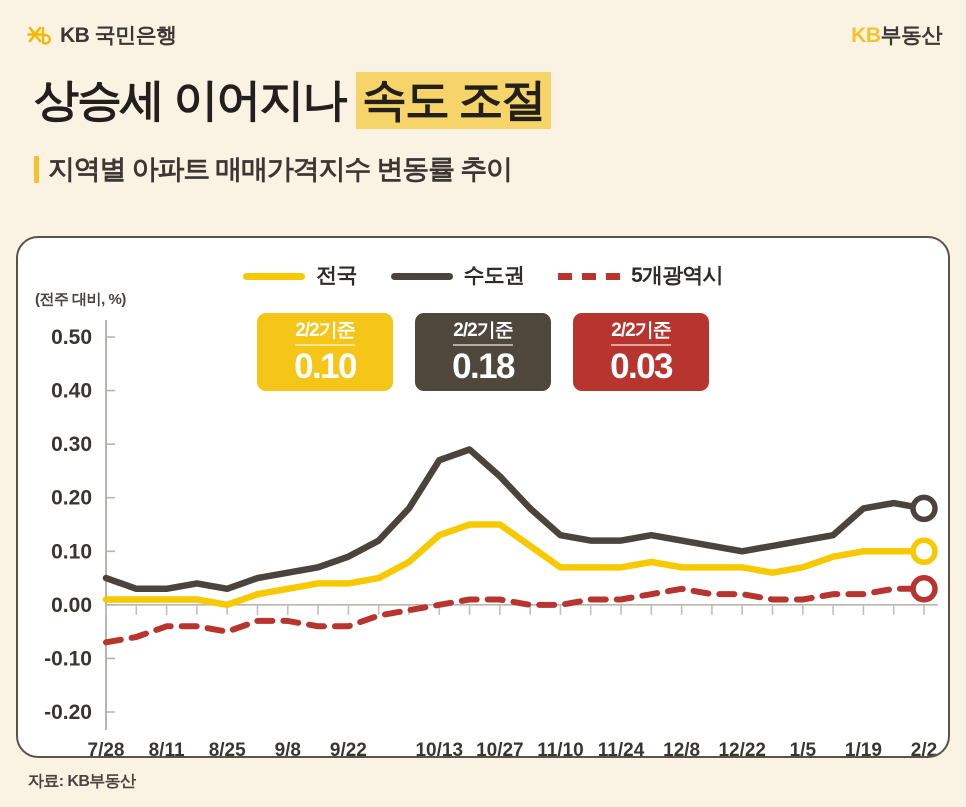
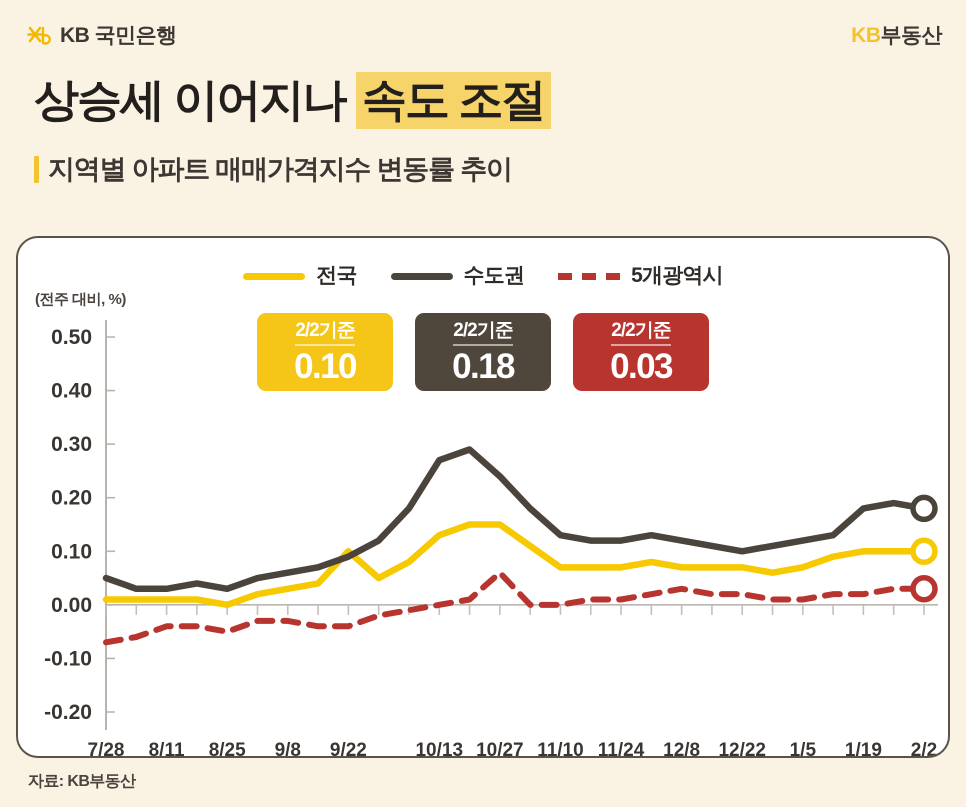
전국/9/22: 0.04 -> 0.10
5개광역시/10/27: 0.01 -> 0.06
